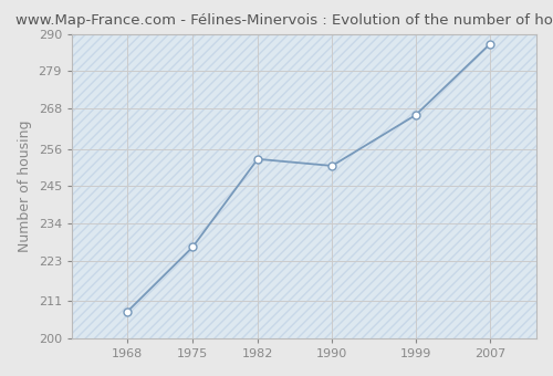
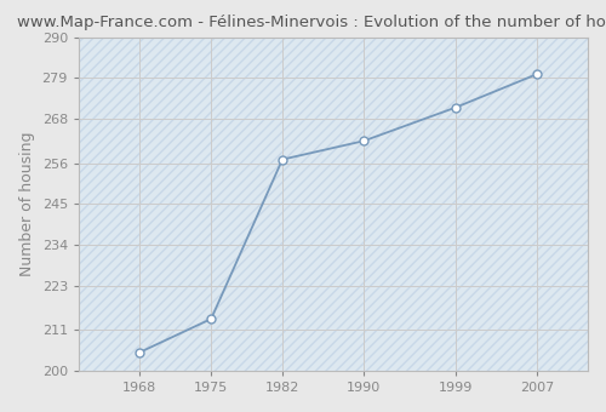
1968: 208 -> 205
1975: 227 -> 214
1982: 253 -> 257
1990: 251 -> 262
1999: 266 -> 271
2007: 287 -> 280
